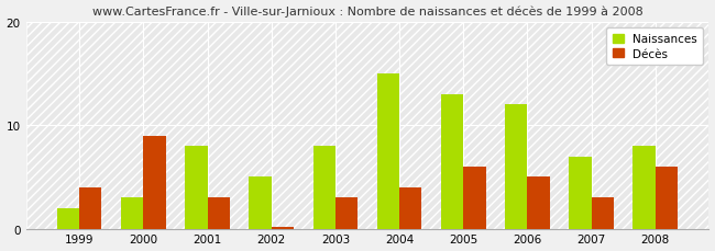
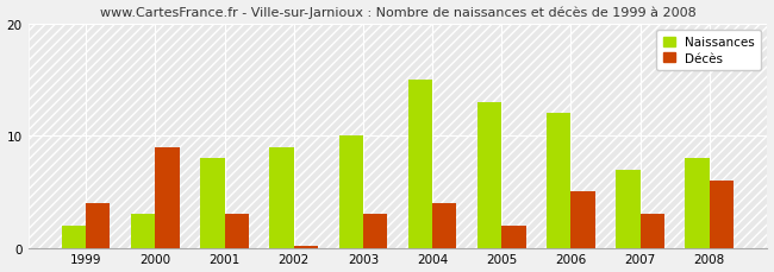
Naissances/2002: 5 -> 9
Naissances/2003: 8 -> 10
Décès/2005: 6.0 -> 2.0
